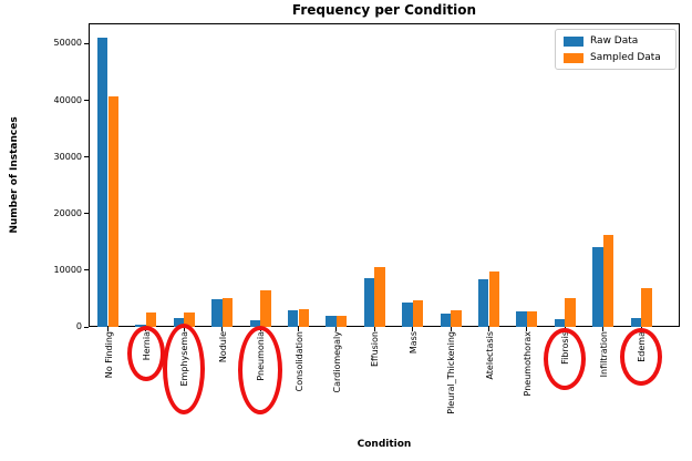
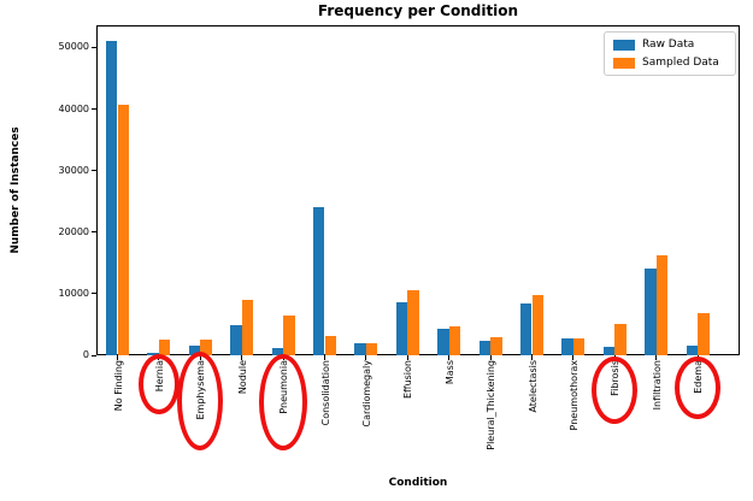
Sampled Data/Nodule: 5000 -> 9000
Raw Data/Consolidation: 3000 -> 24000
